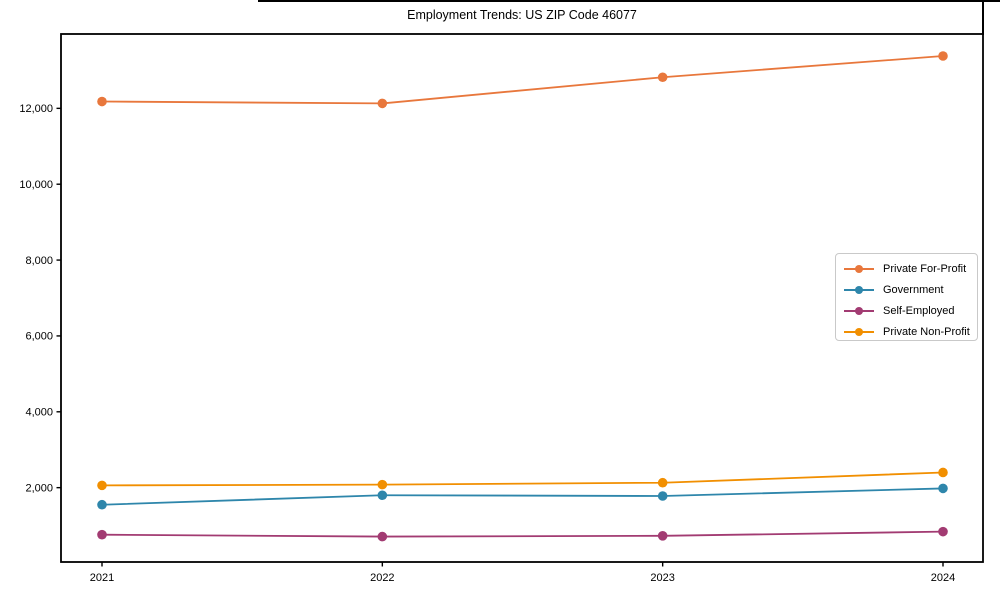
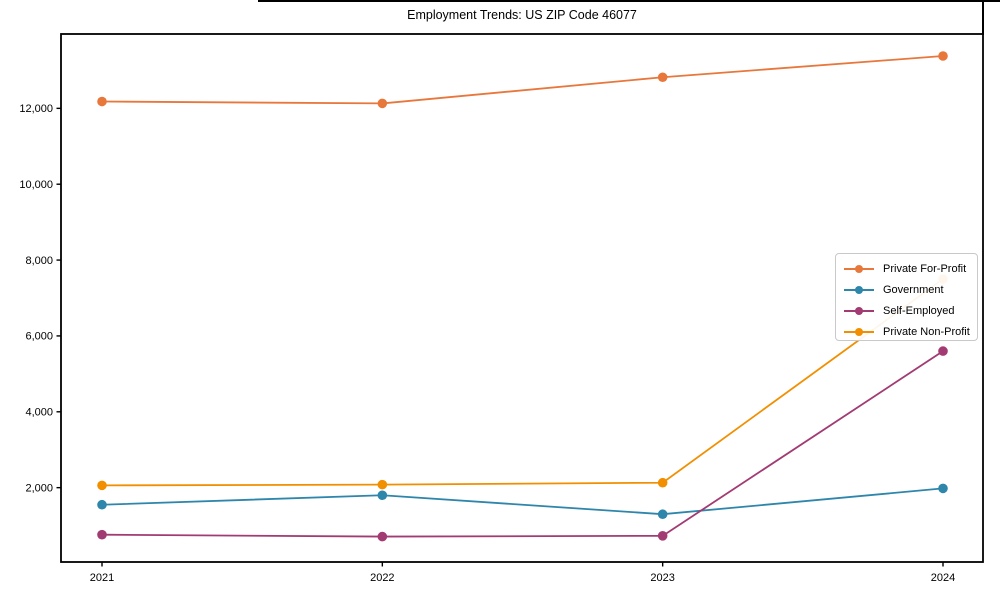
Government/2023: 1800 -> 1300
Self-Employed/2024: 800 -> 5600
Private Non-Profit/2024: 2400 -> 7500
